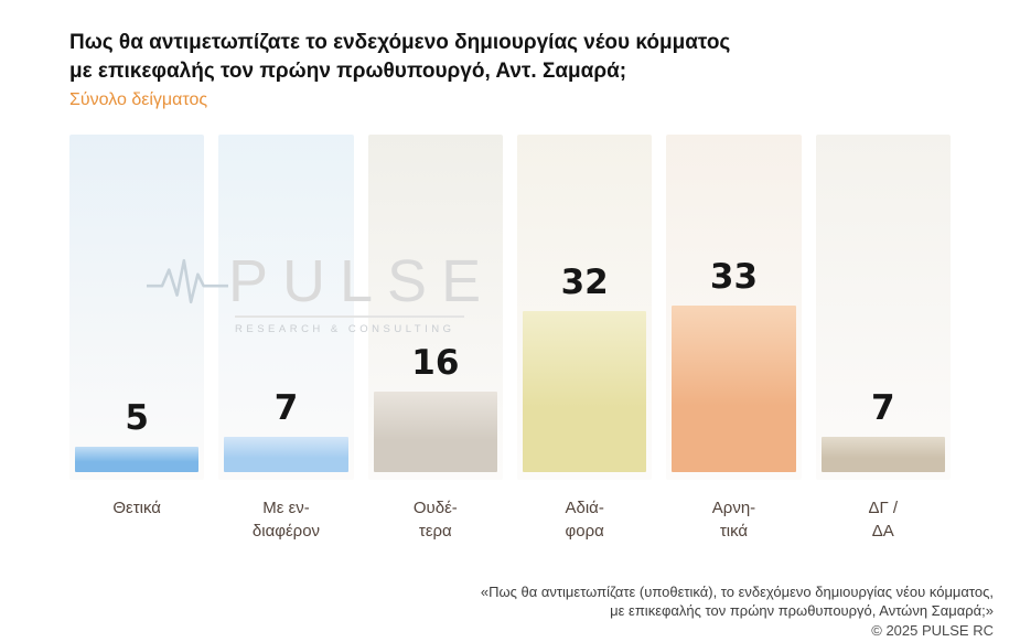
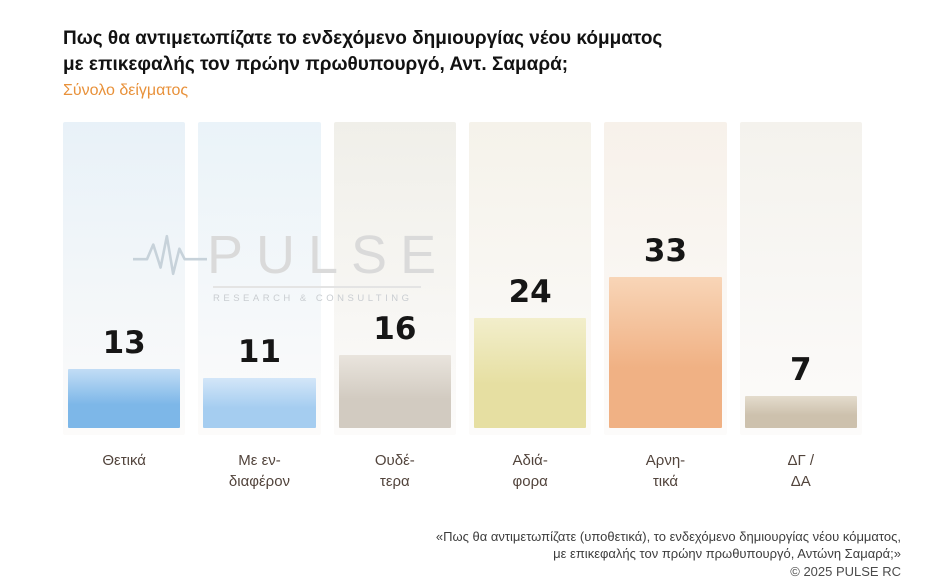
Θετικά: 5 -> 13
Με εν- διαφέρον: 7 -> 11
Αδιά- φορα: 32 -> 24
